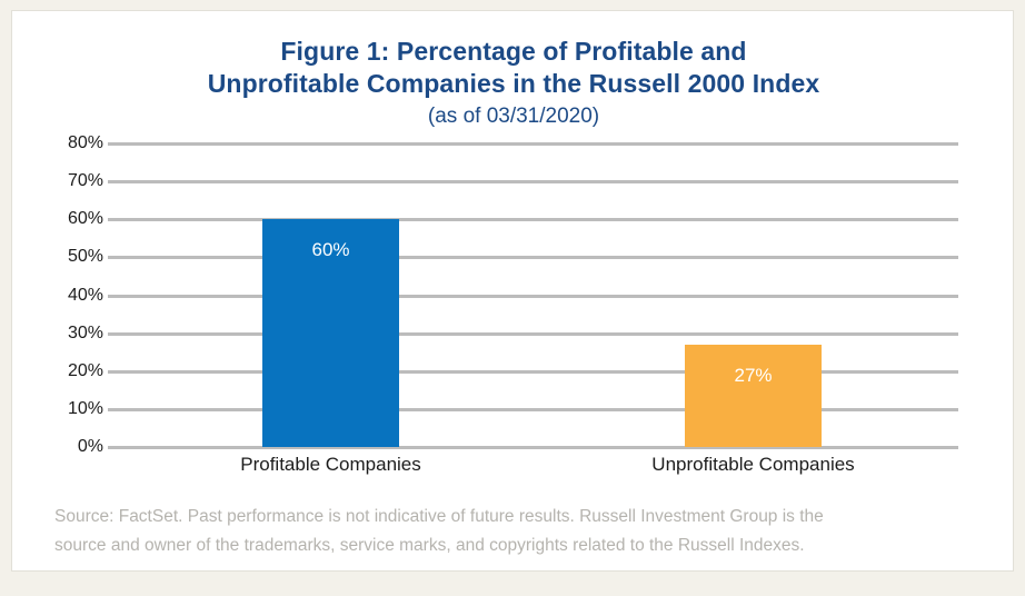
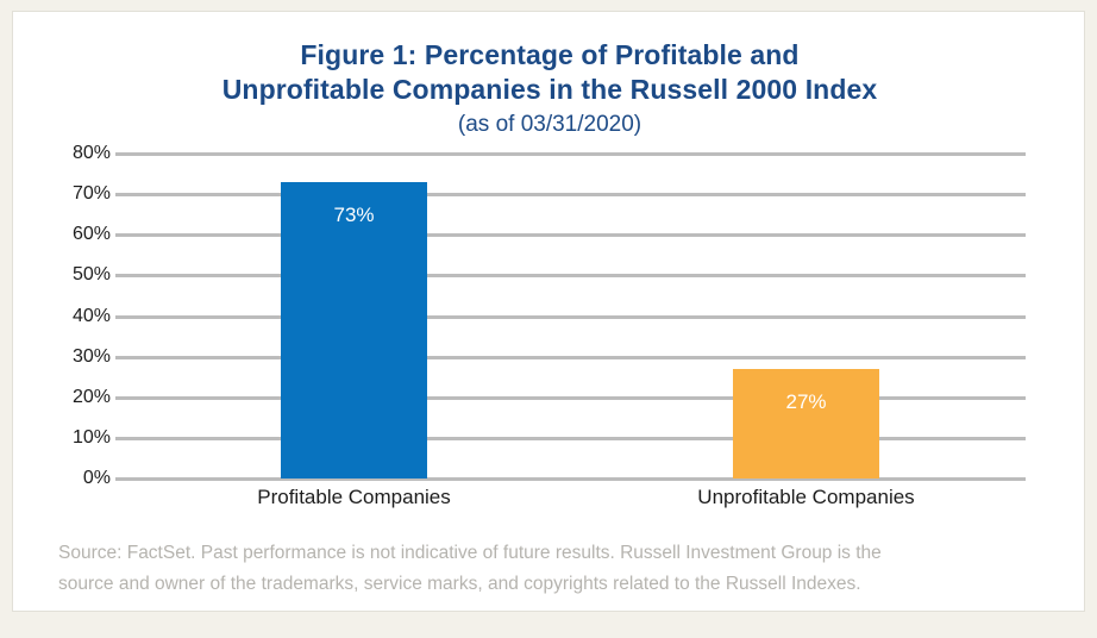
Profitable Companies: 60% -> 73%
